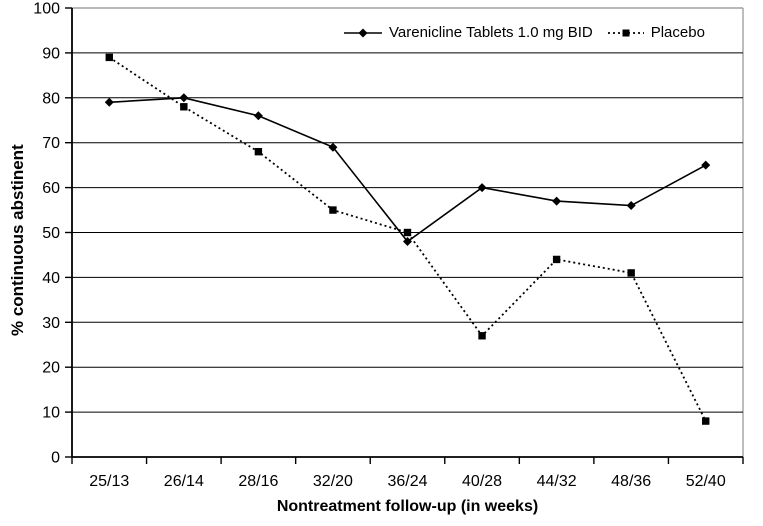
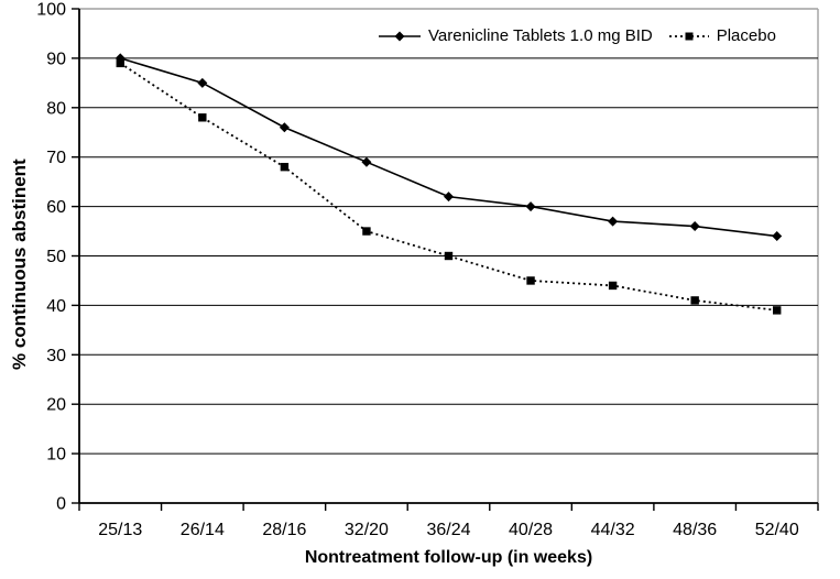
Varenicline Tablets 1.0 mg BID/25/13: 79 -> 90
Varenicline Tablets 1.0 mg BID/26/14: 80 -> 85
Varenicline Tablets 1.0 mg BID/36/24: 48 -> 62
Placebo/40/28: 27 -> 45
Varenicline Tablets 1.0 mg BID/52/40: 65 -> 54
Placebo/52/40: 8 -> 39
